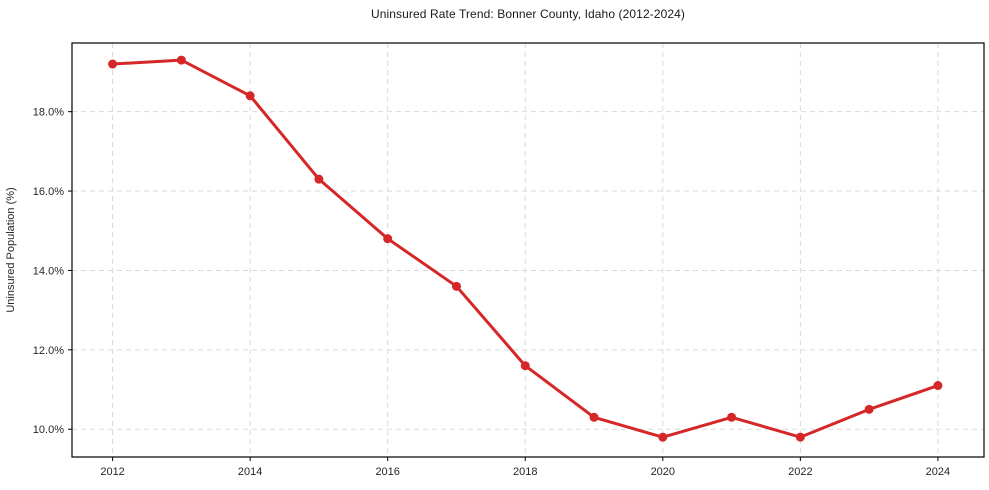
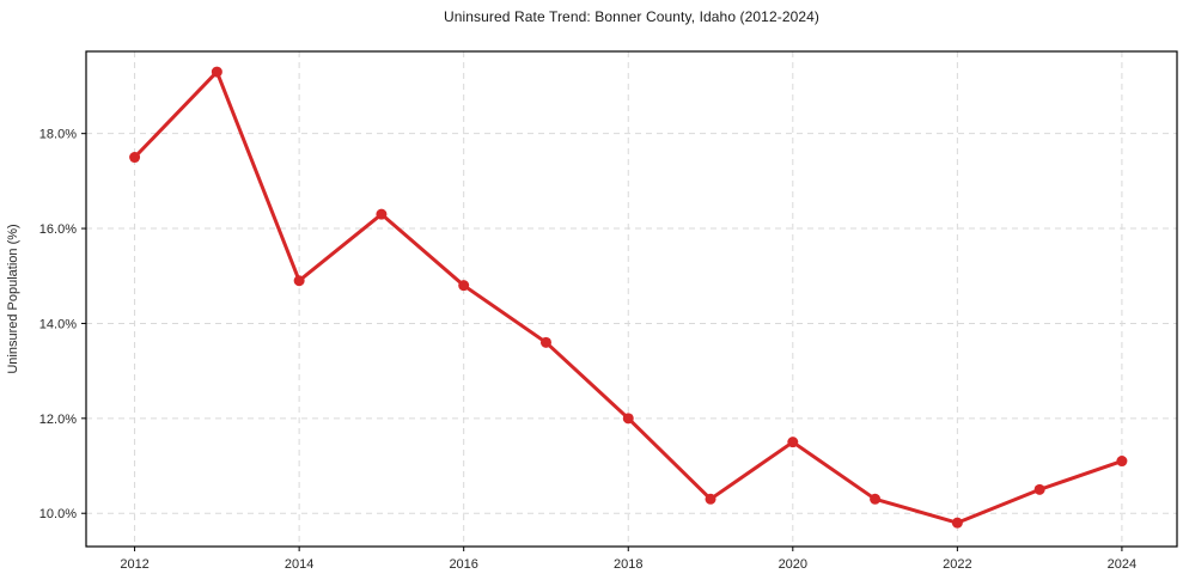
2012: 19.2% -> 17.5%
2014: 18.4% -> 14.9%
2018: 11.6% -> 12.0%
2020: 9.8% -> 11.5%
